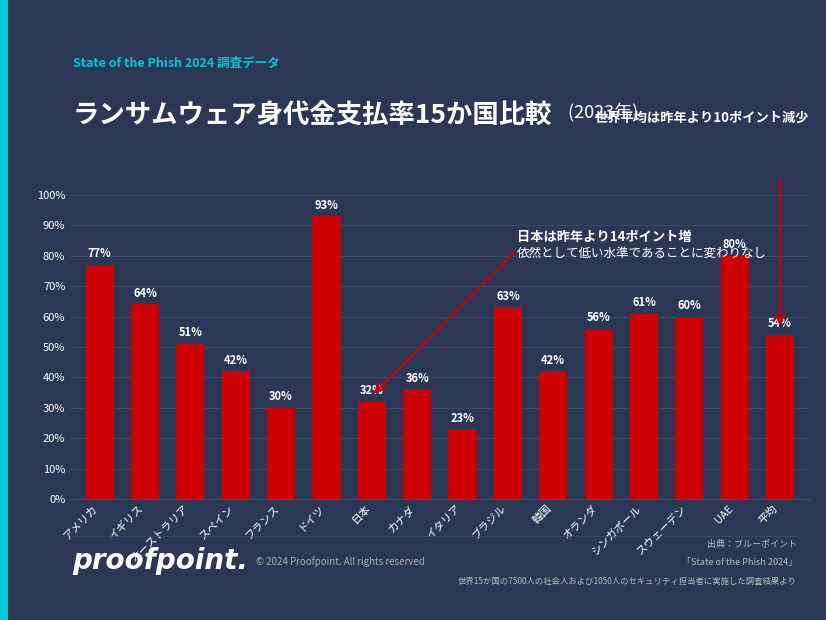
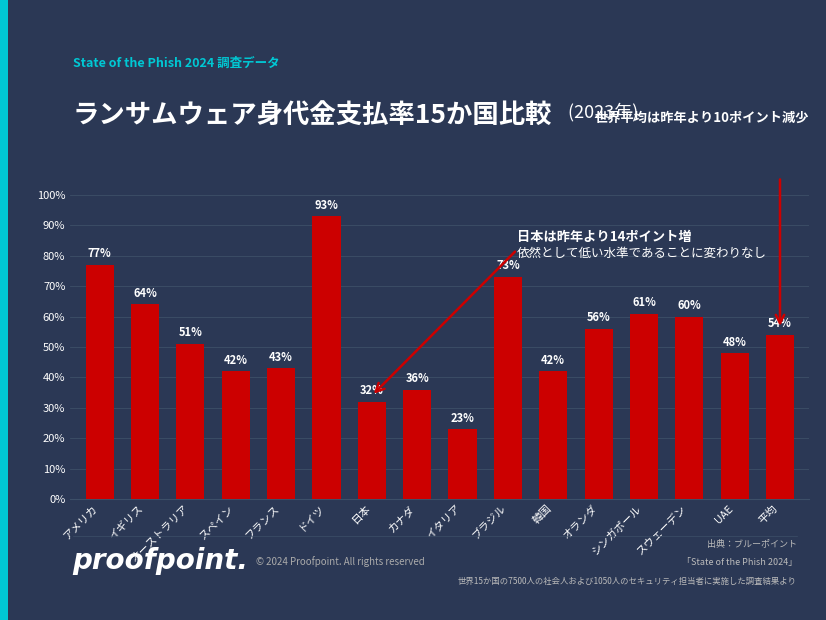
フランス: 30% -> 43%
ブラジル: 63% -> 73%
UAE: 80% -> 48%
